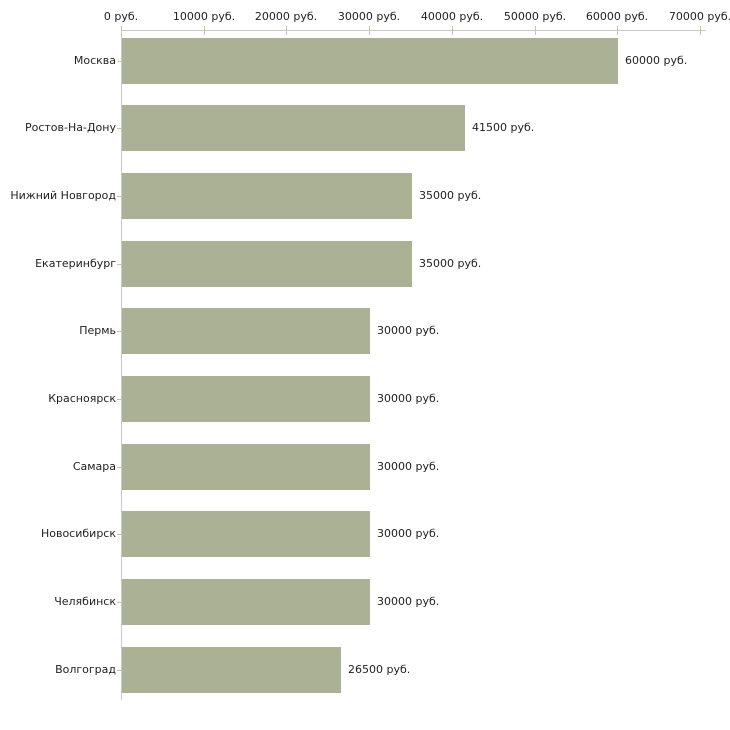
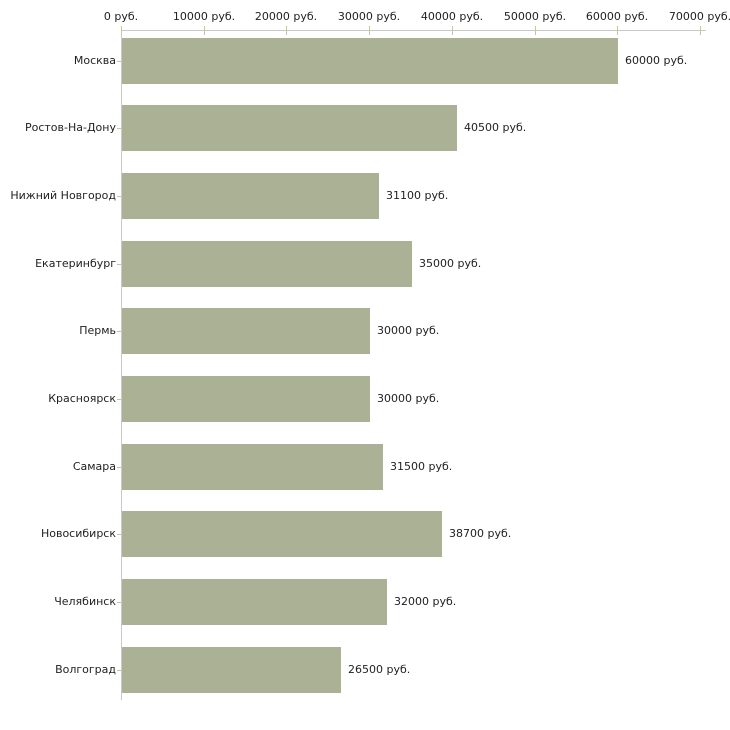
Ростов-На-Дону: 41500 -> 40500
Нижний Новгород: 35000 -> 31100
Самара: 30000 -> 31500
Новосибирск: 30000 -> 38700
Челябинск: 30000 -> 32000
